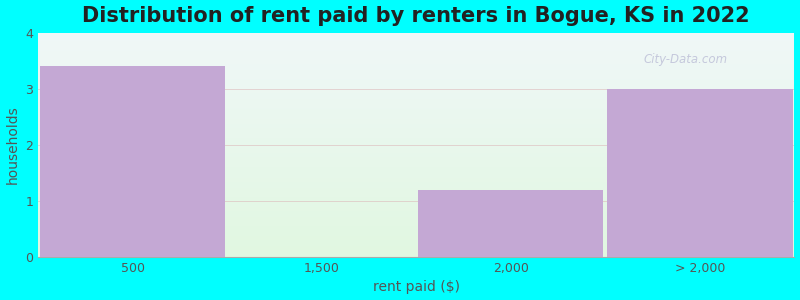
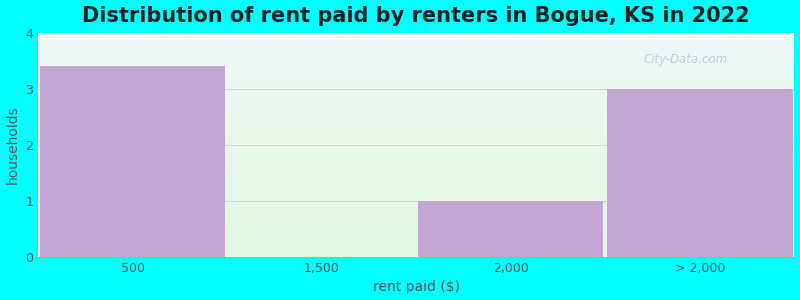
2,000: 1.2 -> 1.0
